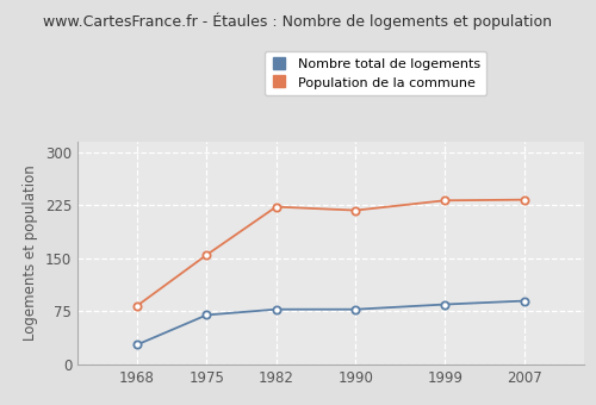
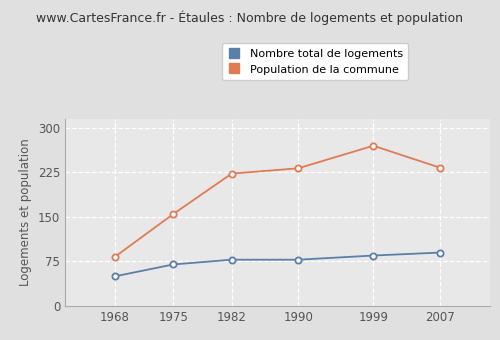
Nombre total de logements/1968: 28 -> 50
Population de la commune/1990: 218 -> 232
Population de la commune/1999: 232 -> 270
